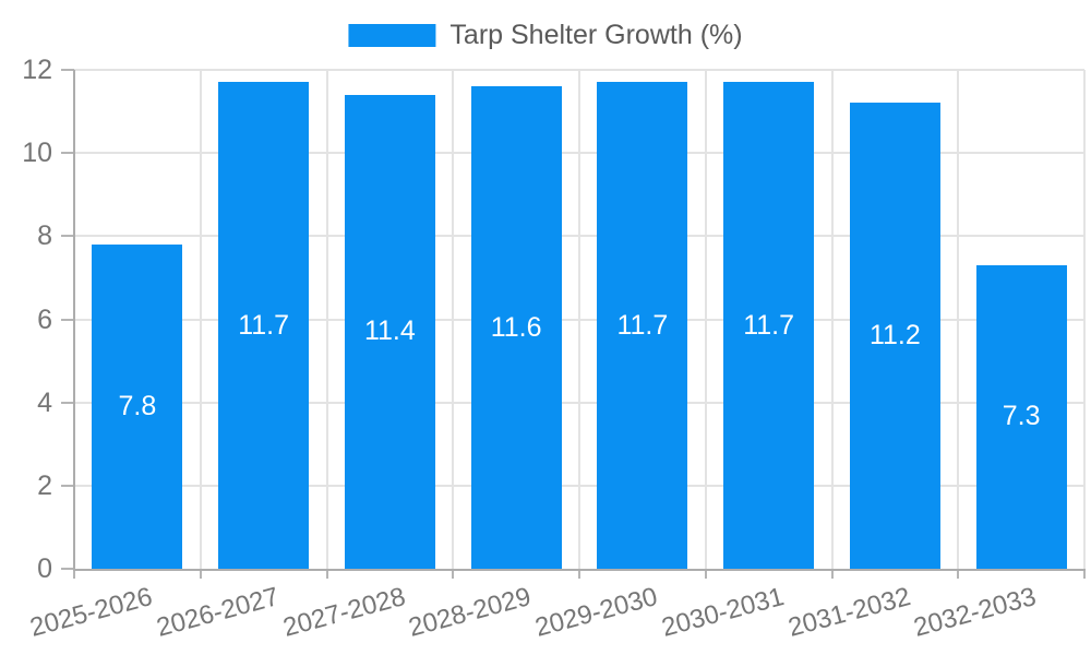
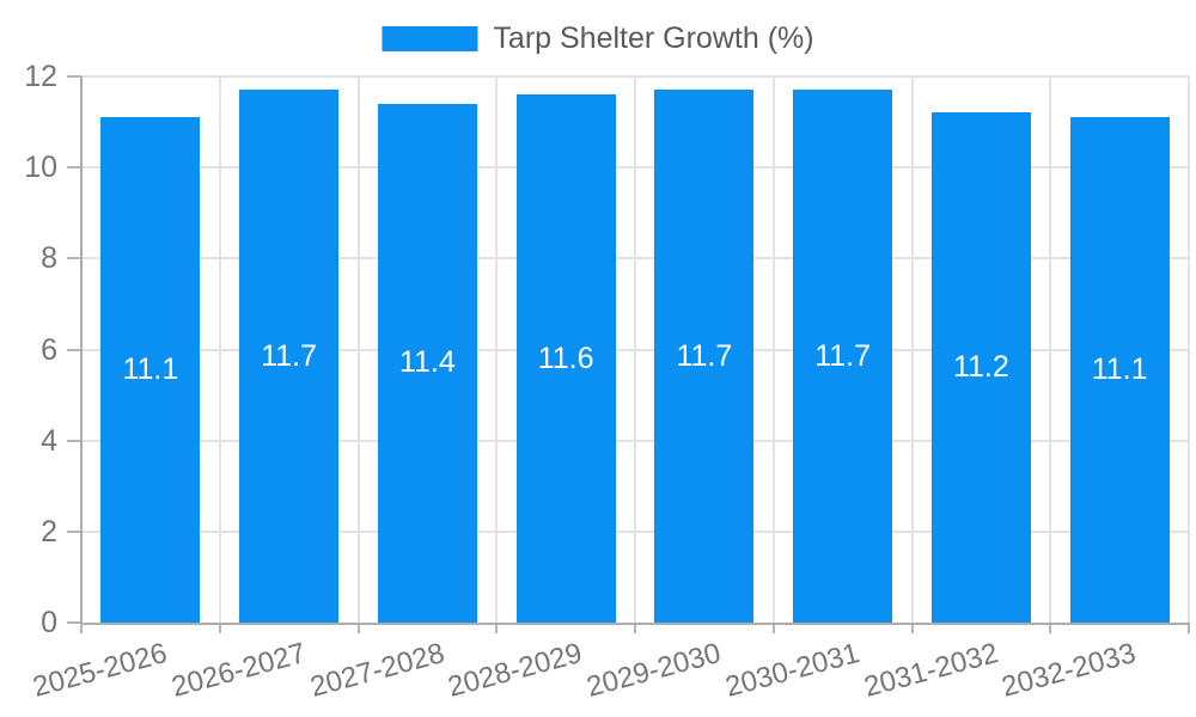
2025-2026: 7.8 -> 11.1
2032-2033: 7.3 -> 11.1
